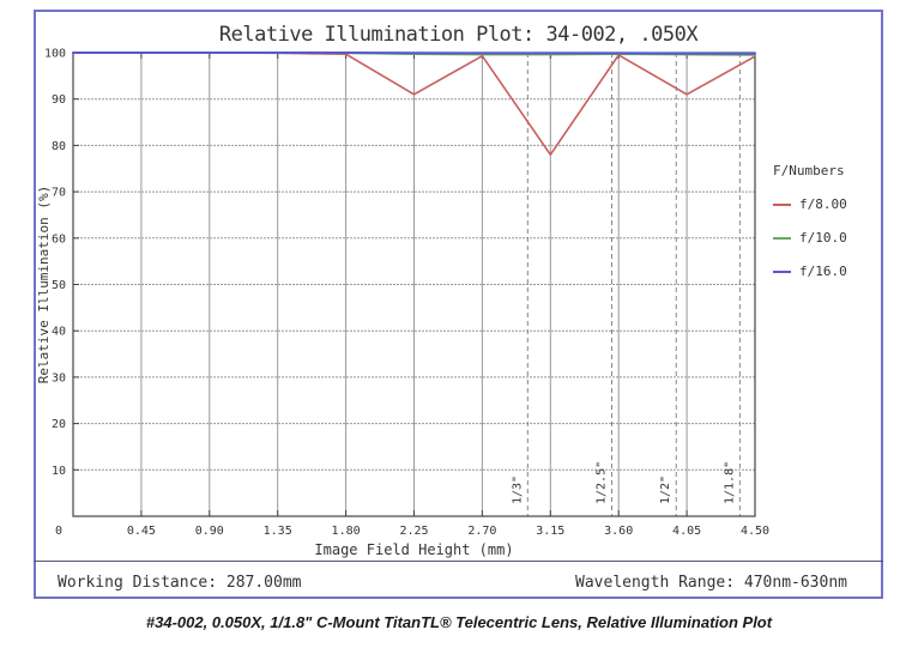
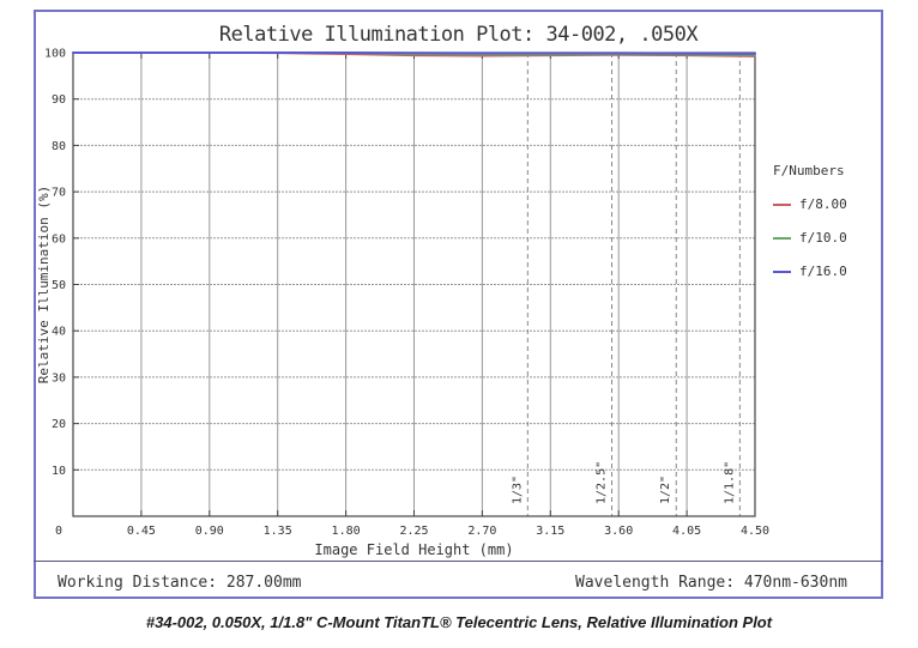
f/8.00/2.25: 91 -> 99
f/8.00/3.15: 78 -> 99
f/8.00/4.05: 91 -> 99
